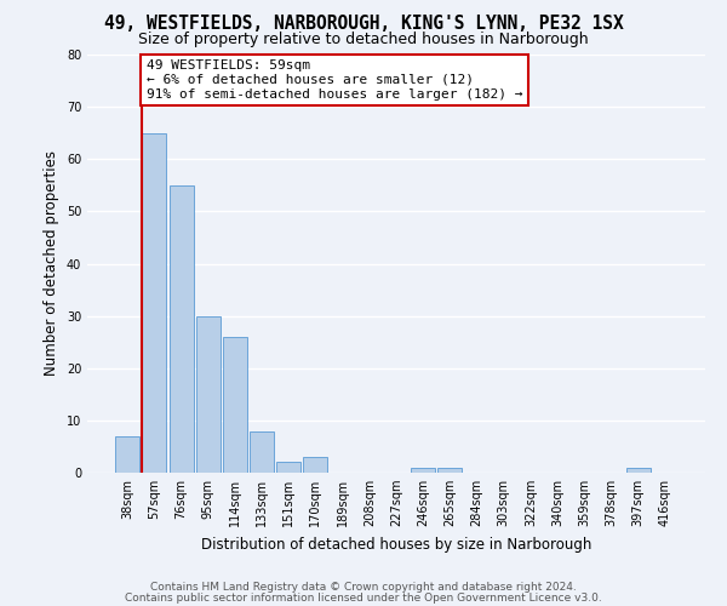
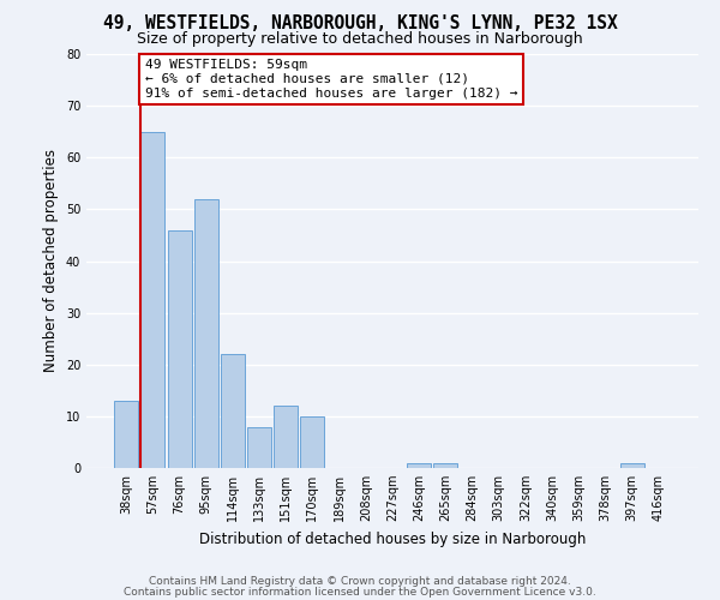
38sqm: 7 -> 13
76sqm: 55 -> 46
95sqm: 30 -> 52
114sqm: 26 -> 22
151sqm: 2 -> 12
170sqm: 3 -> 10
